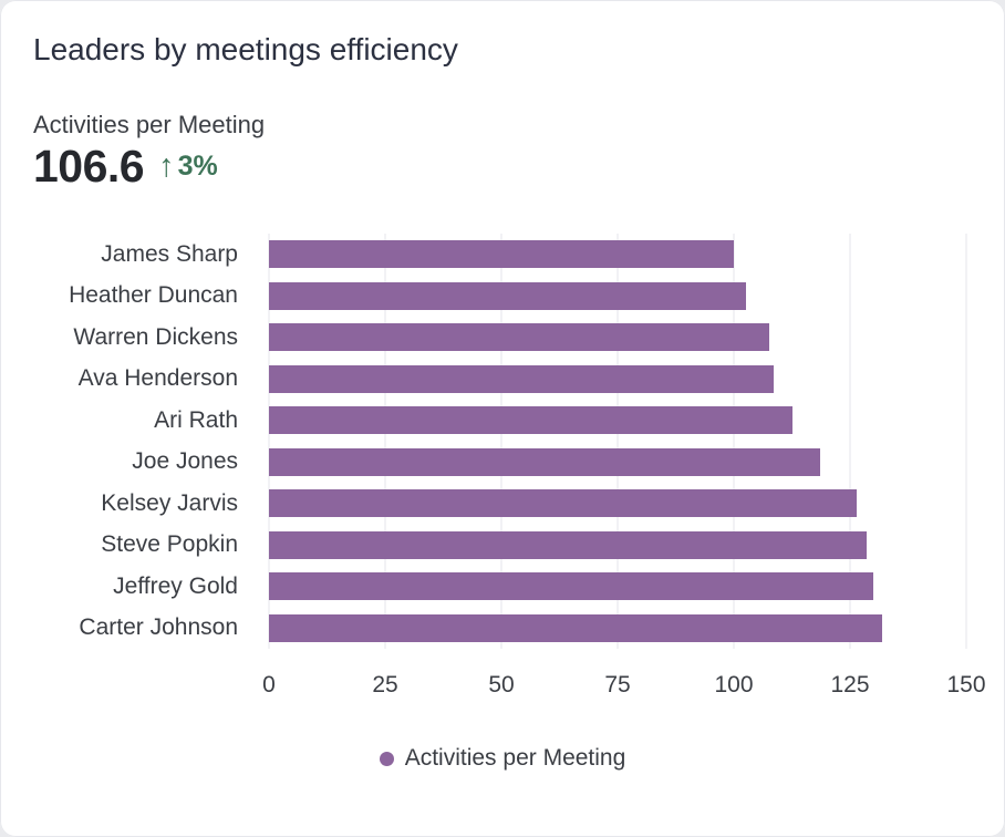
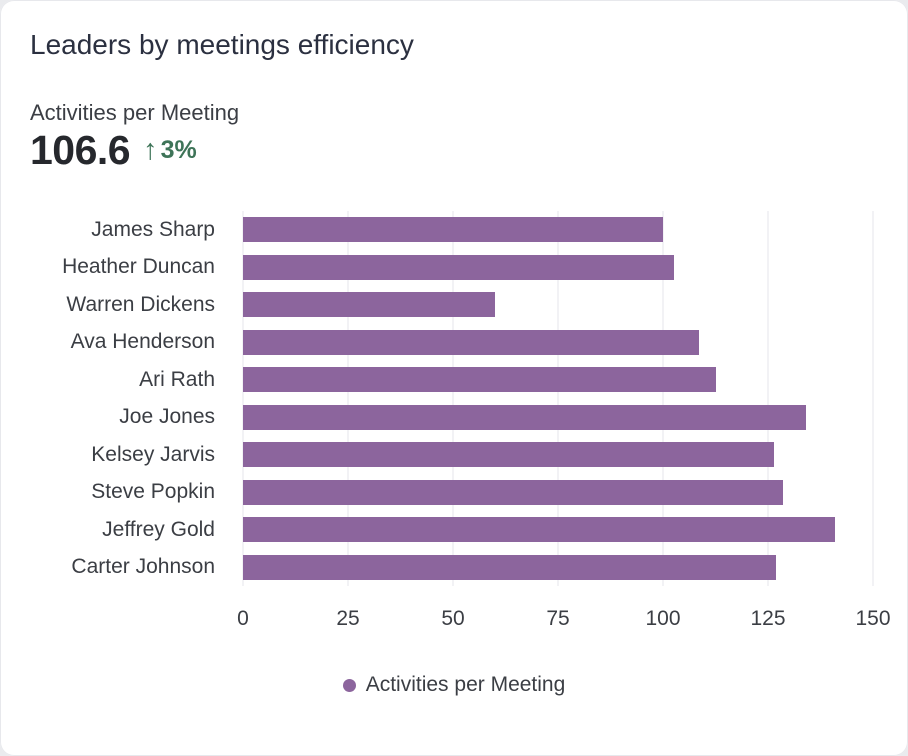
Warren Dickens: 108 -> 60
Joe Jones: 118 -> 134
Jeffrey Gold: 130 -> 141
Carter Johnson: 132 -> 127
